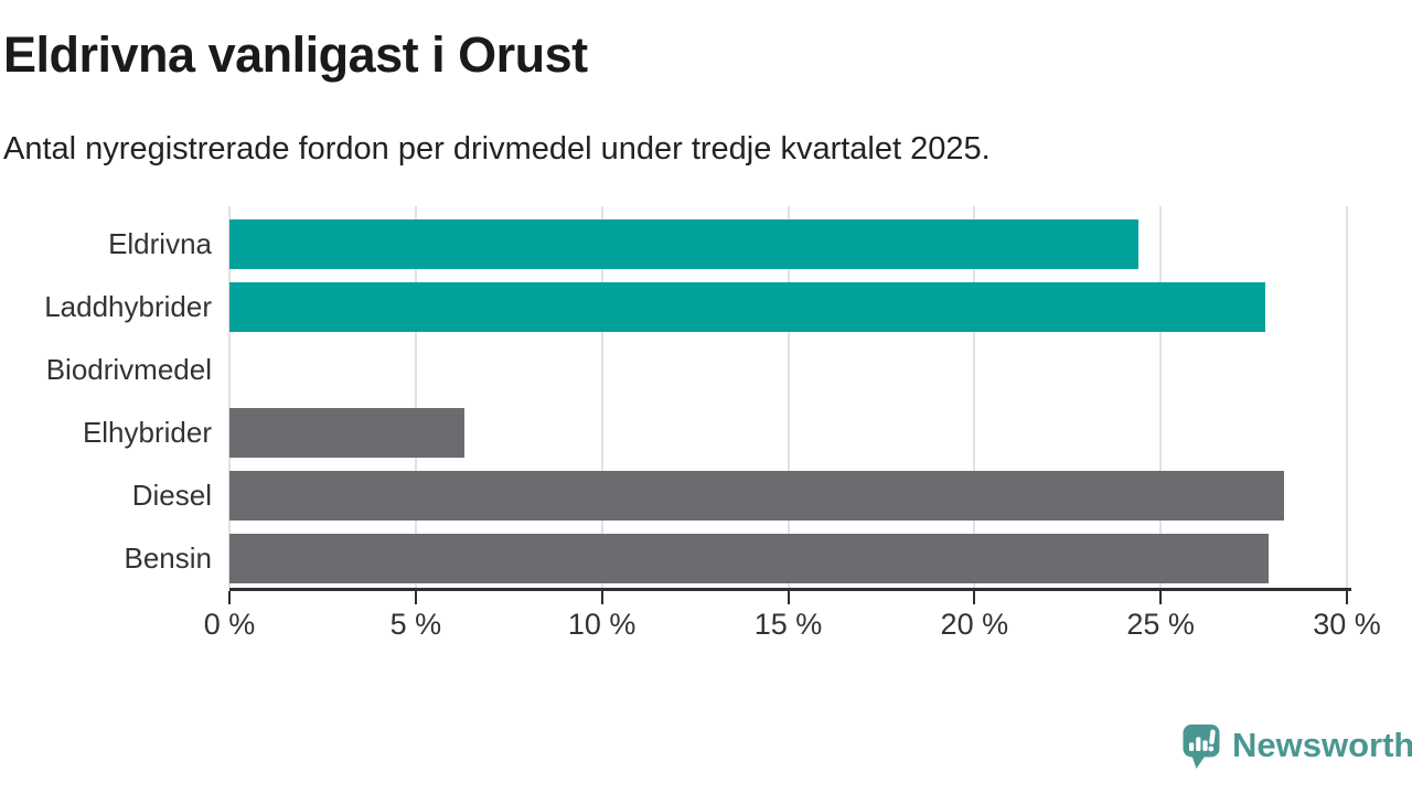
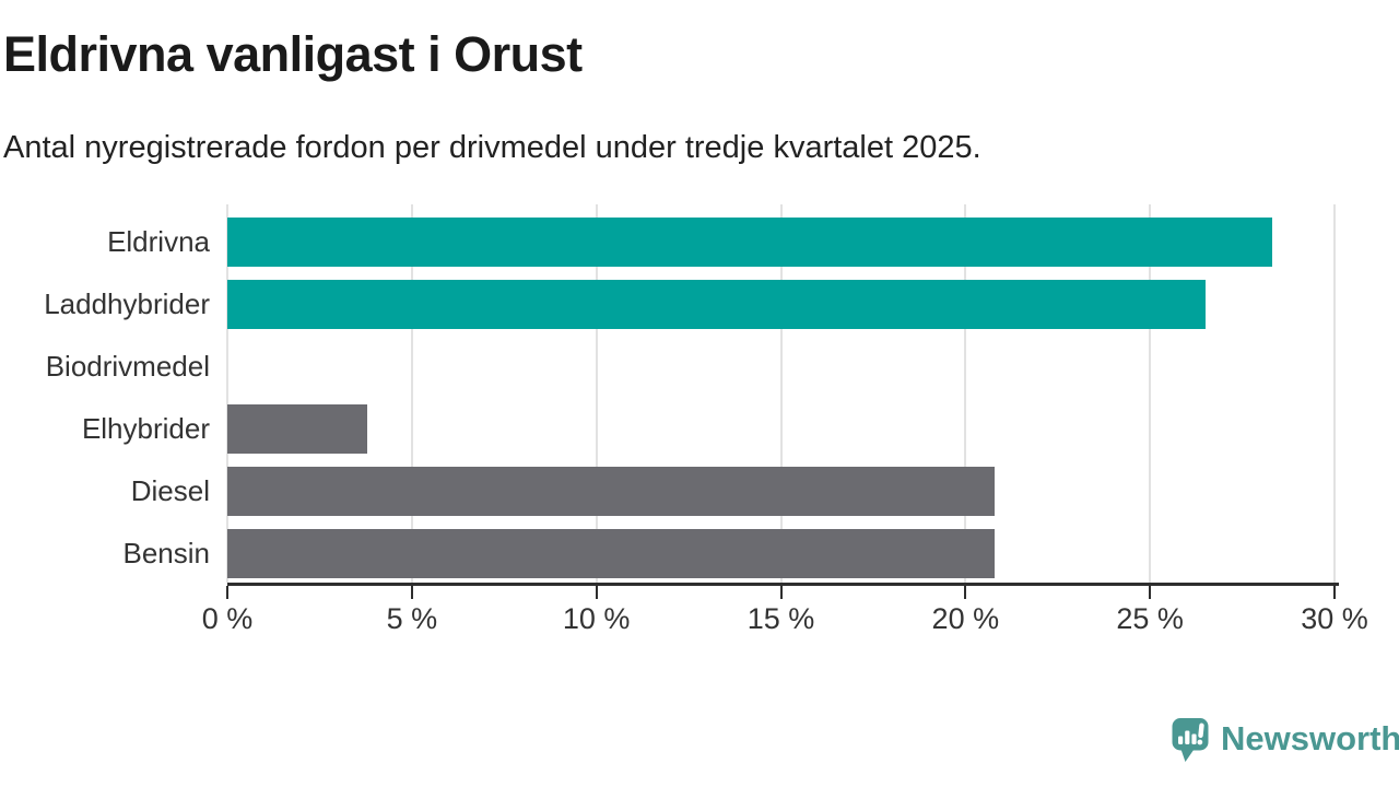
Eldrivna: 24.4% -> 28.3%
Laddhybrider: 27.8% -> 26.5%
Elhybrider: 6.3% -> 3.8%
Diesel: 28.3% -> 20.8%
Bensin: 27.9% -> 20.8%
